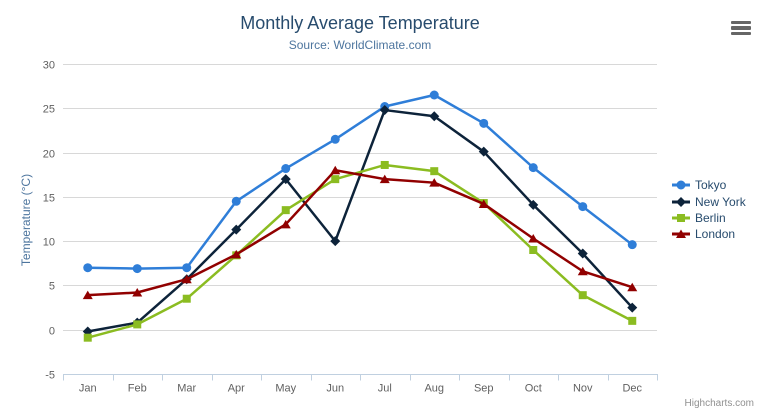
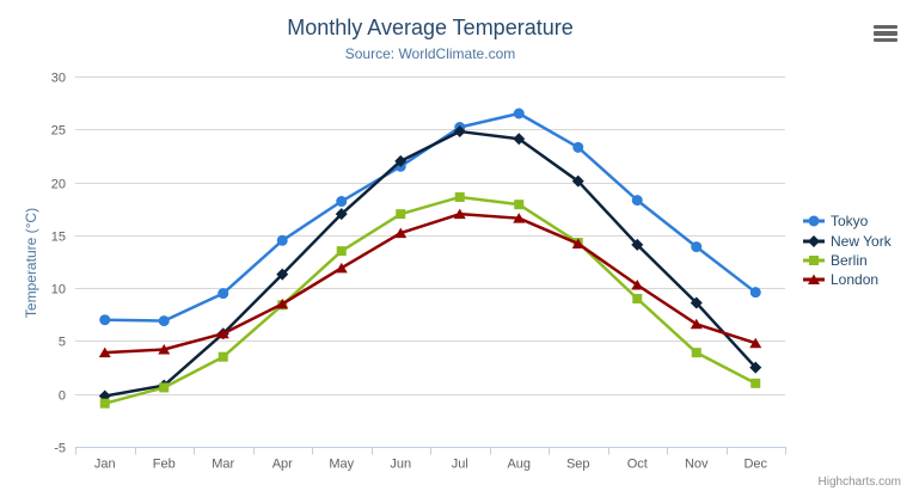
Tokyo/Mar: 7 -> 10
New York/Jun: 10 -> 22
London/Jun: 18 -> 15
